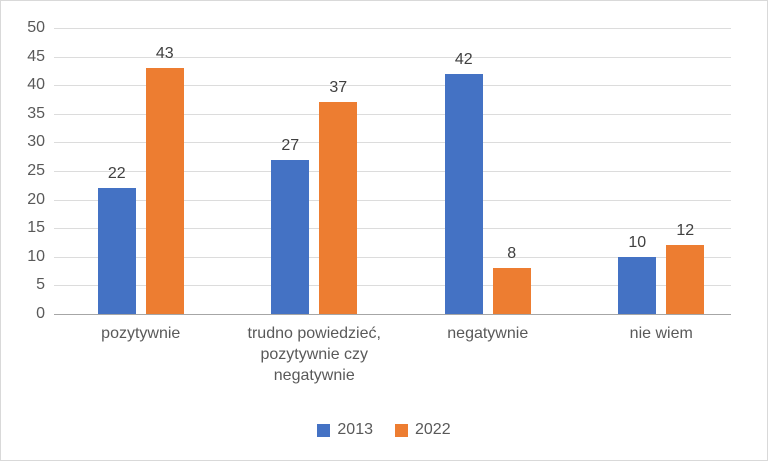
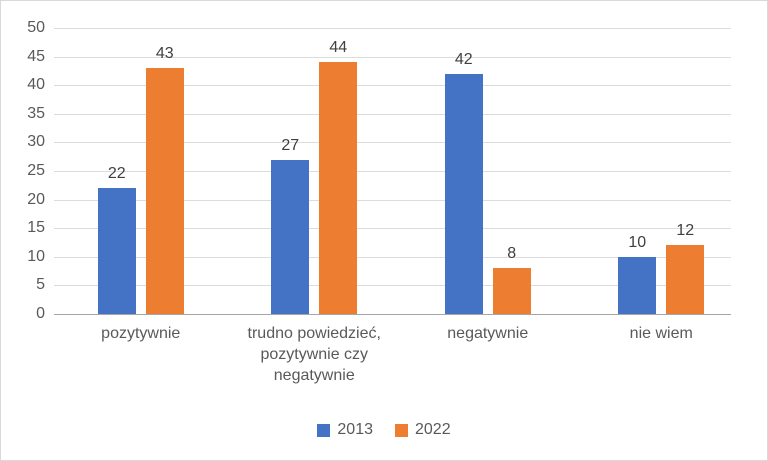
2022/trudno powiedzieć, pozytywnie czy negatywnie: 37 -> 44
